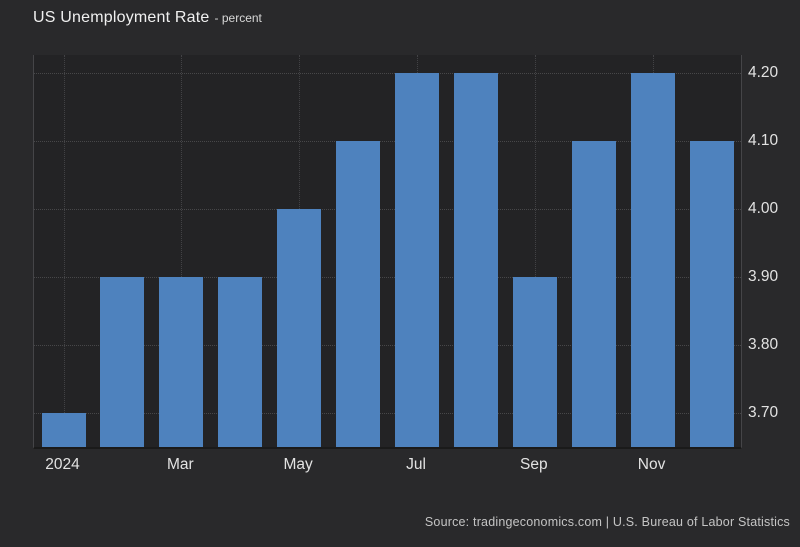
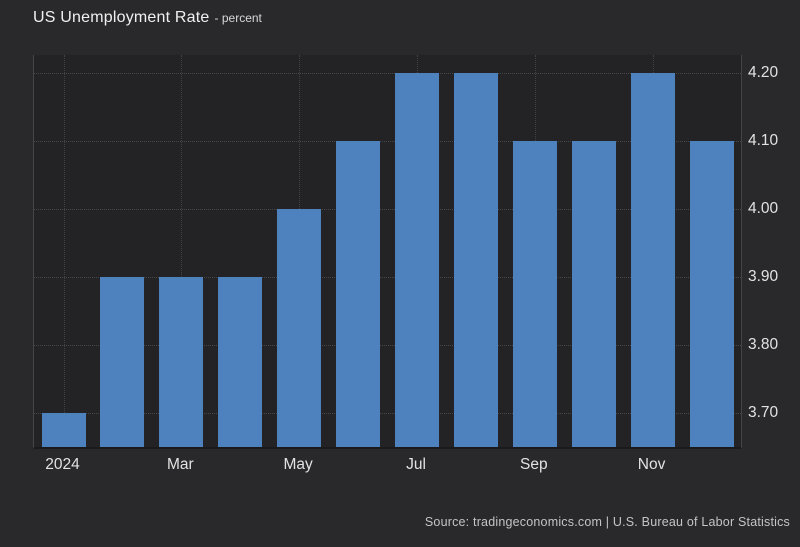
Sep: 3.9 -> 4.1
